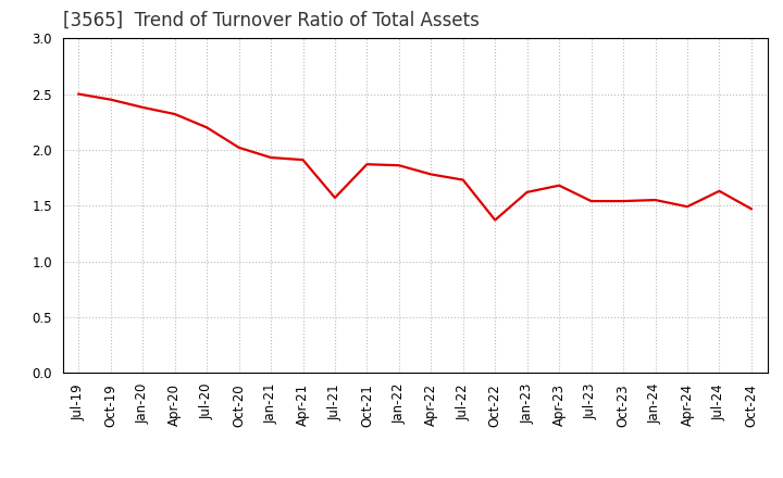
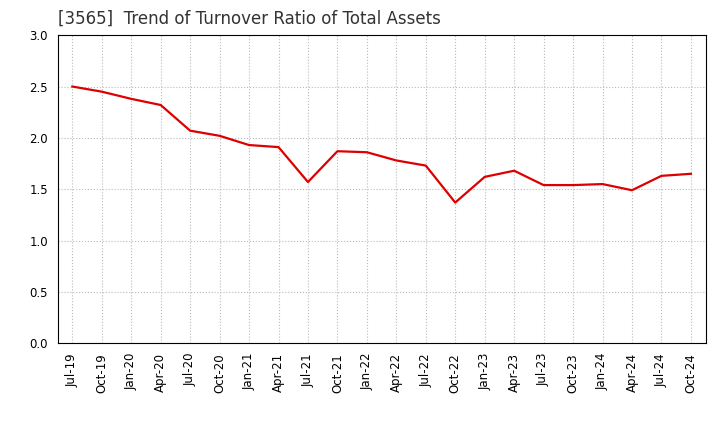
Jul-20: 2.20 -> 2.07
Oct-24: 1.47 -> 1.65
